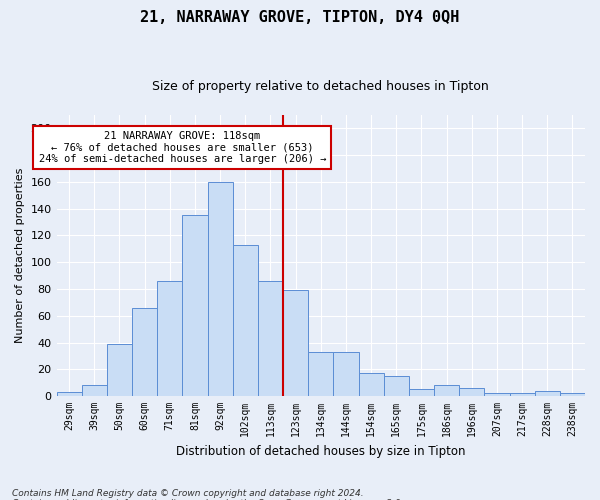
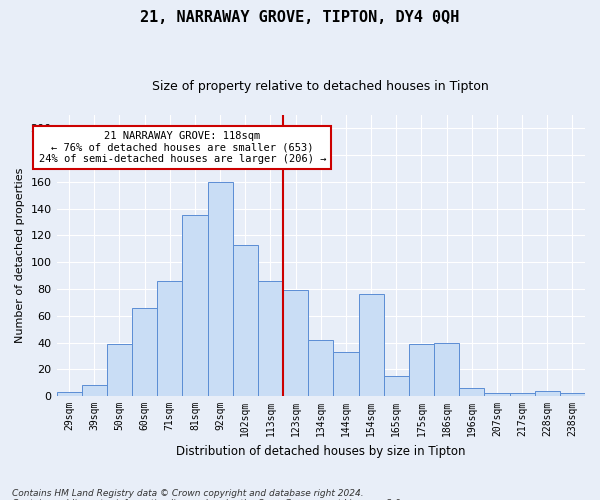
134sqm: 33 -> 42
154sqm: 17 -> 76
175sqm: 5 -> 39
186sqm: 8 -> 40
